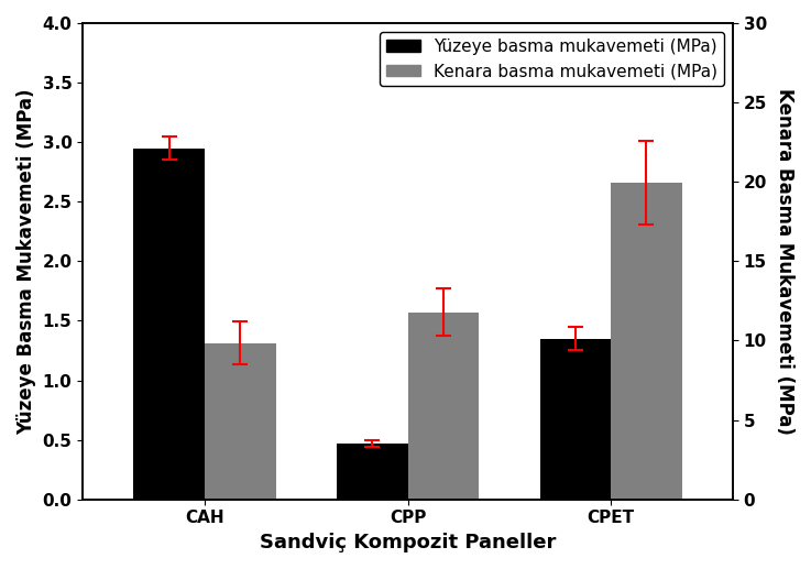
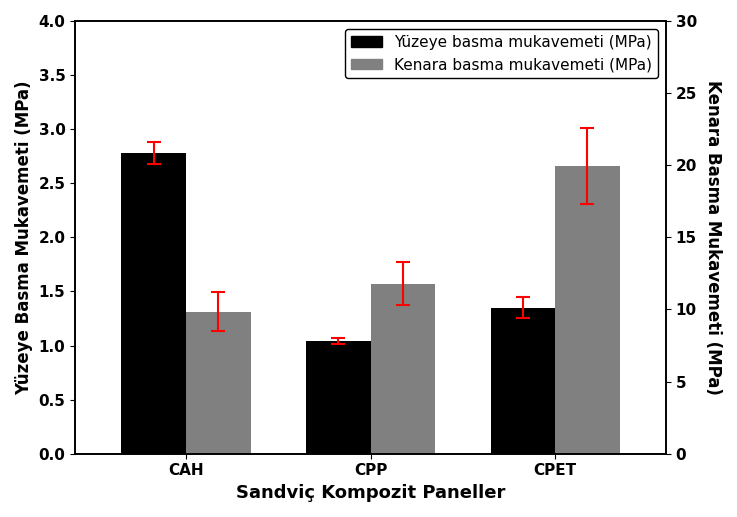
Yüzeye basma mukavemeti (MPa)/CAH: 2.95 -> 2.78
Yüzeye basma mukavemeti (MPa)/CPP: 0.47 -> 1.04
